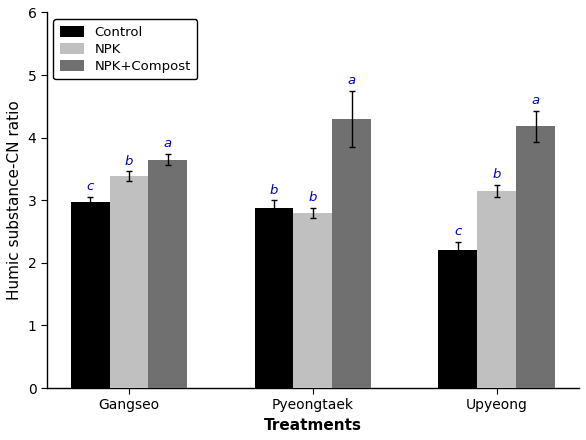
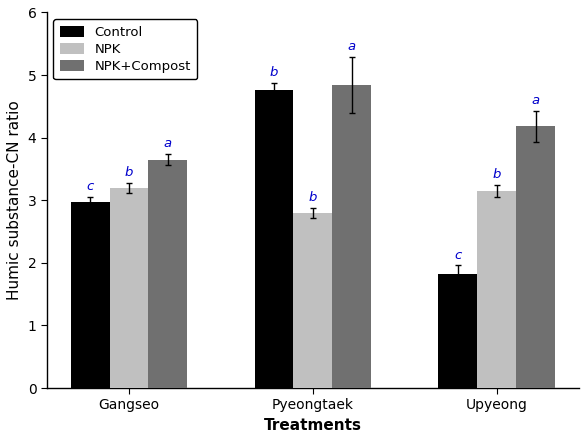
NPK/Gangseo: 3.38 -> 3.20
Control/Pyeongtaek: 2.88 -> 4.76
NPK+Compost/Pyeongtaek: 4.30 -> 4.84
Control/Upyeong: 2.20 -> 1.82
